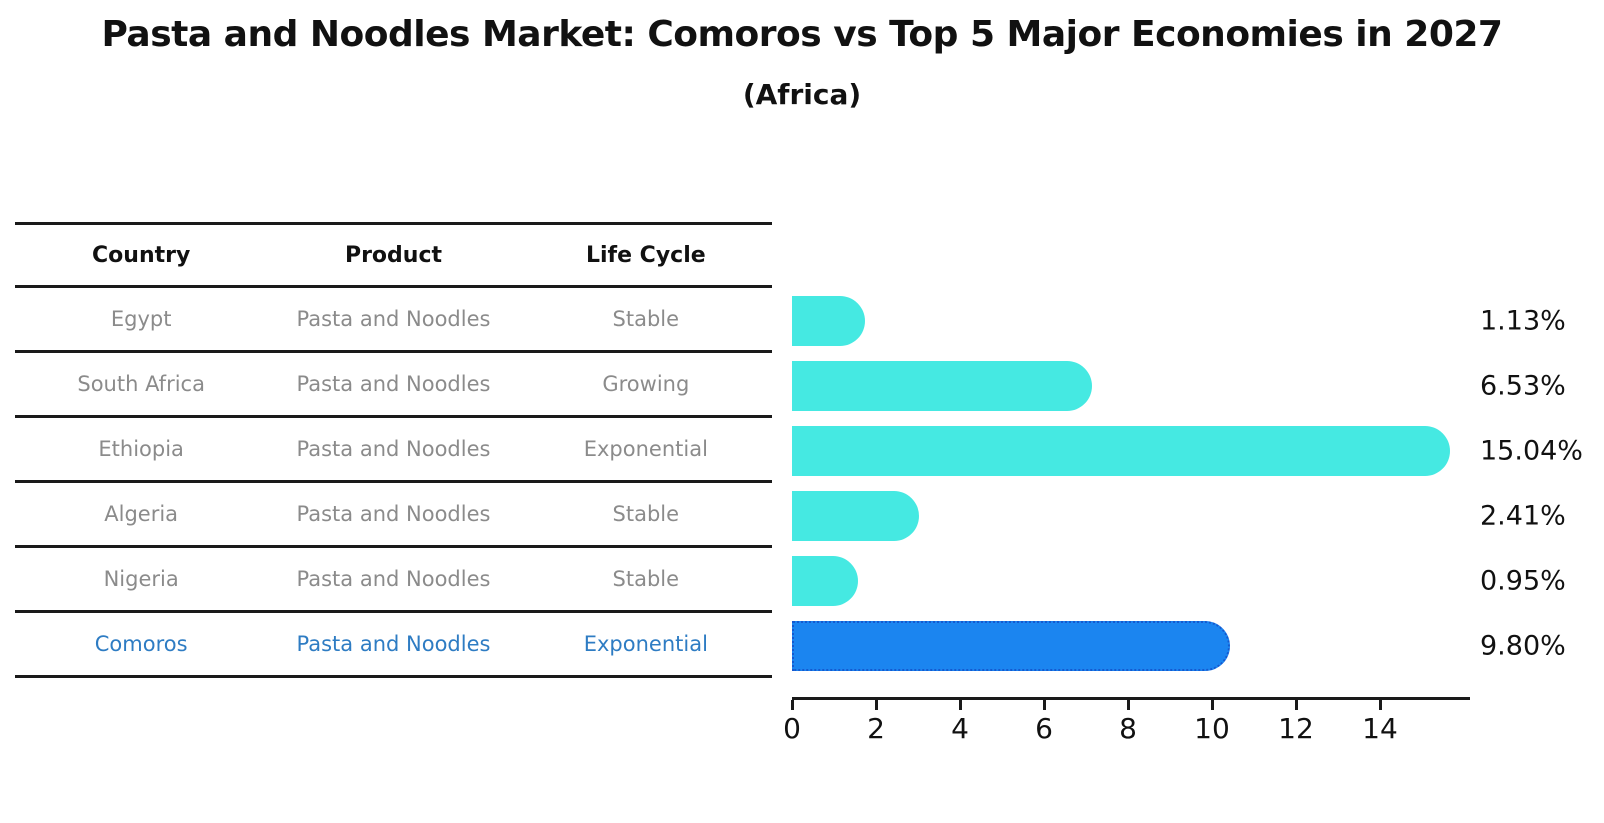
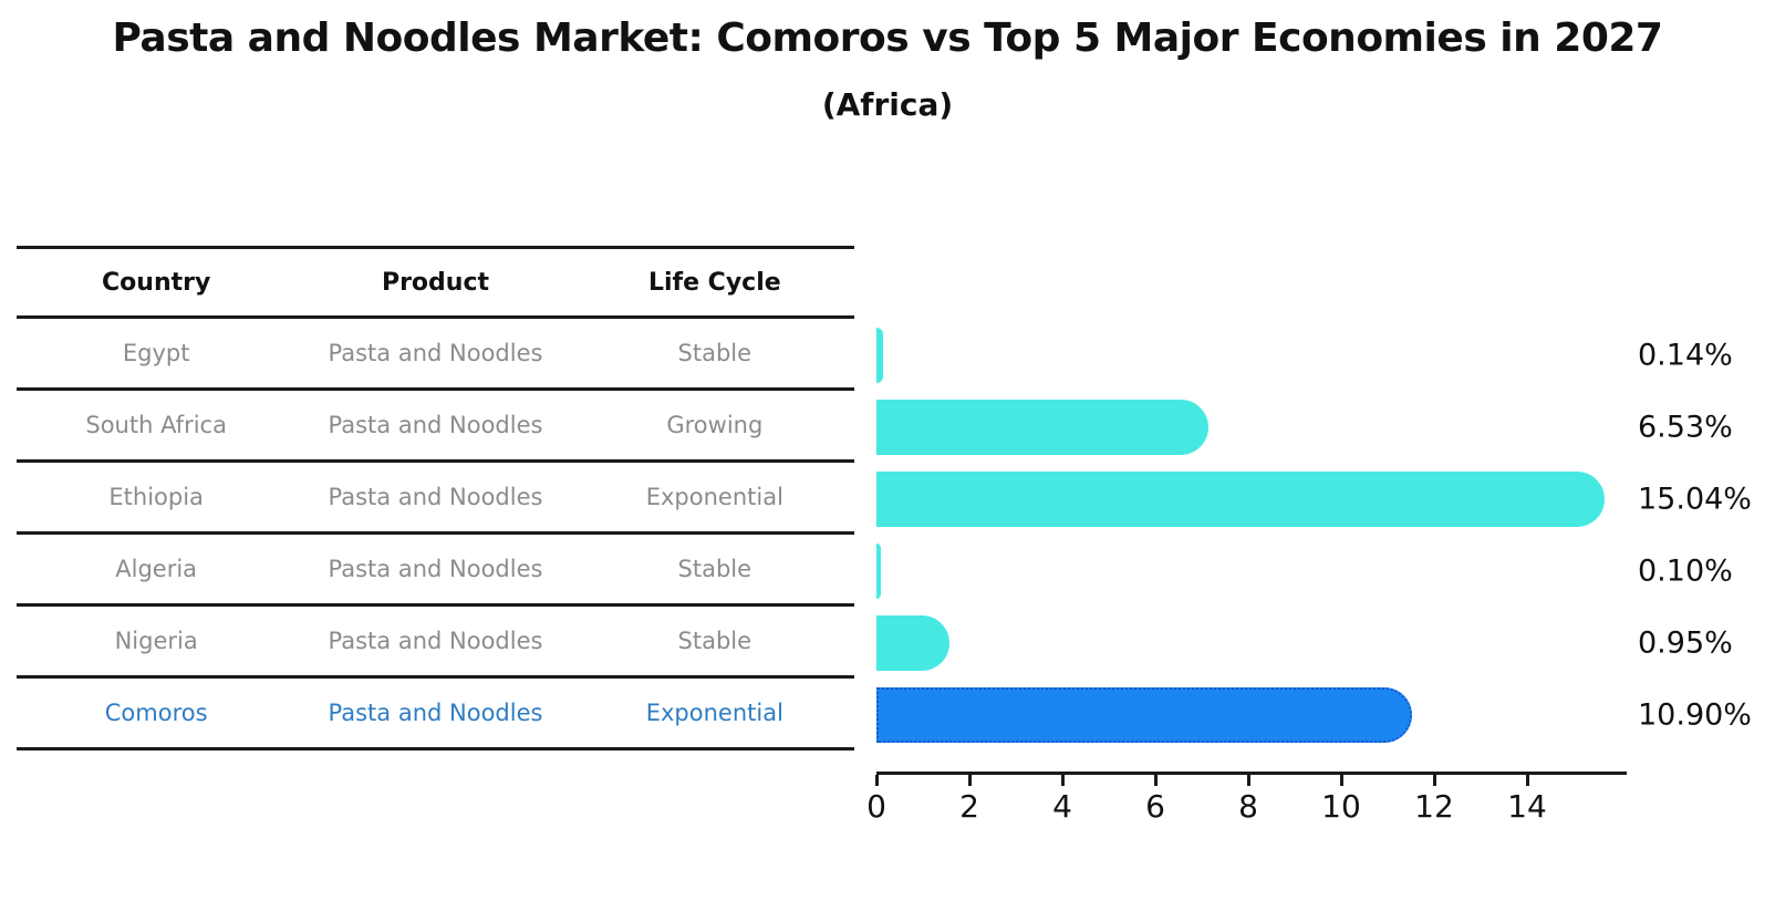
Egypt: 1.13% -> 0.14%
Algeria: 2.41% -> 0.10%
Comoros: 9.80% -> 10.90%
